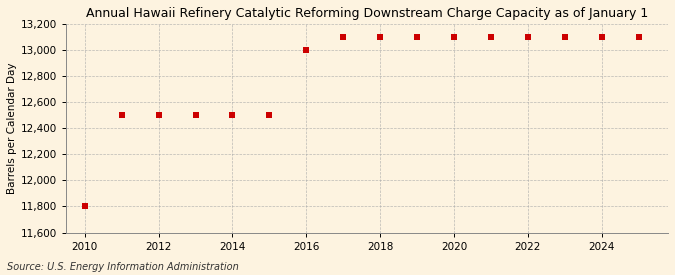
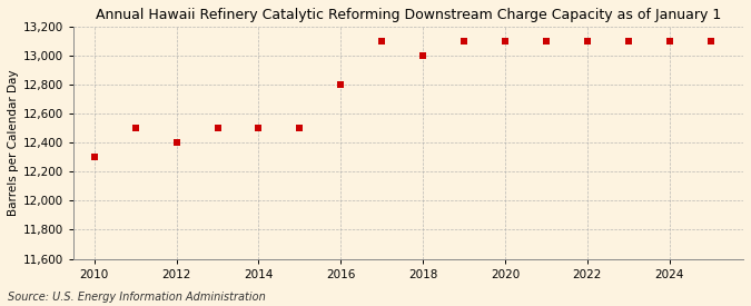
2010: 11,800 -> 12,300
2012: 12,500 -> 12,400
2016: 13,000 -> 12,800
2018: 13,100 -> 13,000
